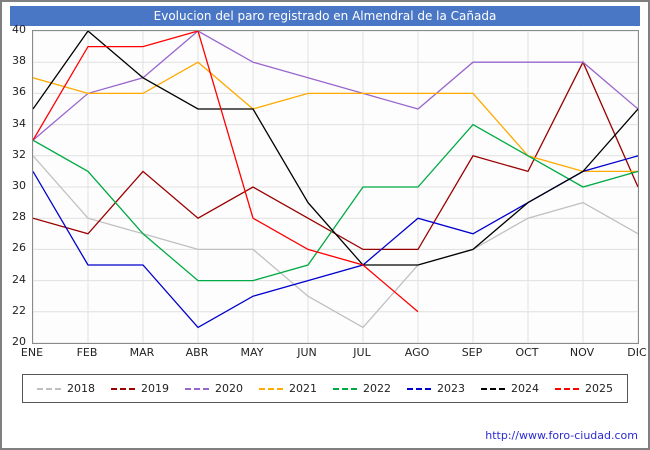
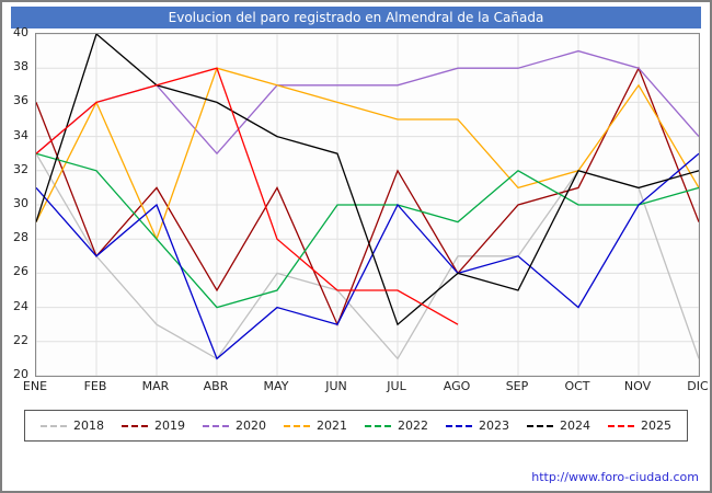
2018/ENE: 32 -> 33
2019/ENE: 28 -> 36
2021/ENE: 37 -> 29
2024/ENE: 35 -> 29
2018/FEB: 28 -> 27
2022/FEB: 31 -> 32
2023/FEB: 25 -> 27
2025/FEB: 39 -> 36
2018/MAR: 27 -> 23
2021/MAR: 36 -> 28
2022/MAR: 27 -> 28
2023/MAR: 25 -> 30
2025/MAR: 39 -> 37
2018/ABR: 26 -> 21
2019/ABR: 28 -> 25
2020/ABR: 40 -> 33
2024/ABR: 35 -> 36
2025/ABR: 40 -> 38
2019/MAY: 30 -> 31
2020/MAY: 38 -> 37
2021/MAY: 35 -> 37
2022/MAY: 24 -> 25
2023/MAY: 23 -> 24
2024/MAY: 35 -> 34
2018/JUN: 23 -> 25
2019/JUN: 28 -> 23
2022/JUN: 25 -> 30
2023/JUN: 24 -> 23
2024/JUN: 29 -> 33
2025/JUN: 26 -> 25
2019/JUL: 26 -> 32
2020/JUL: 36 -> 37
2021/JUL: 36 -> 35
2023/JUL: 25 -> 30
2024/JUL: 25 -> 23
2018/AGO: 25 -> 27
2020/AGO: 35 -> 38
2021/AGO: 36 -> 35
2022/AGO: 30 -> 29
2023/AGO: 28 -> 26
2024/AGO: 25 -> 26
2025/AGO: 22 -> 23
2018/SEP: 26 -> 27
2019/SEP: 32 -> 30
2021/SEP: 36 -> 31
2022/SEP: 34 -> 32
2024/SEP: 26 -> 25
2018/OCT: 28 -> 32
2020/OCT: 38 -> 39
2022/OCT: 32 -> 30
2023/OCT: 29 -> 24
2024/OCT: 29 -> 32
2018/NOV: 29 -> 31
2021/NOV: 31 -> 37
2023/NOV: 31 -> 30
2018/DIC: 27 -> 21
2019/DIC: 30 -> 29
2020/DIC: 35 -> 34
2023/DIC: 32 -> 33
2024/DIC: 35 -> 32
